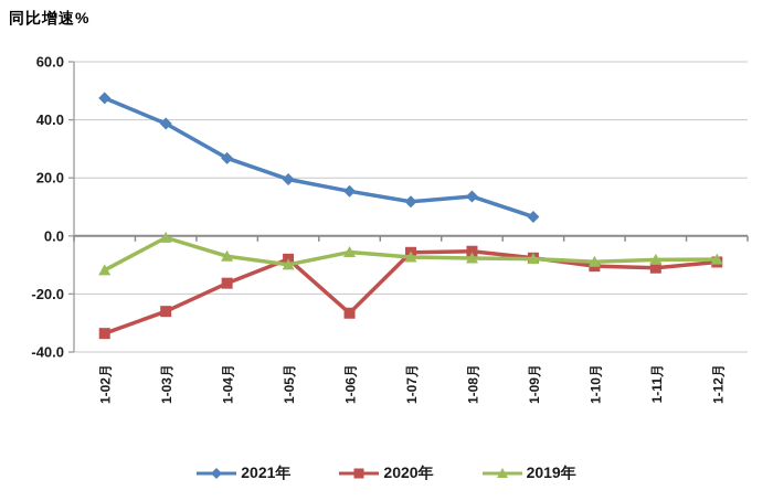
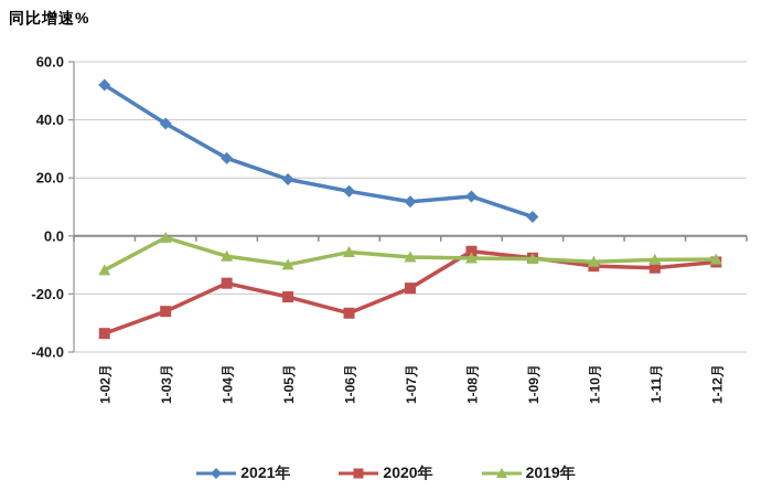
2021年/1-02月: 48 -> 52
2020年/1-05月: -8 -> -21
2020年/1-07月: -6 -> -18
